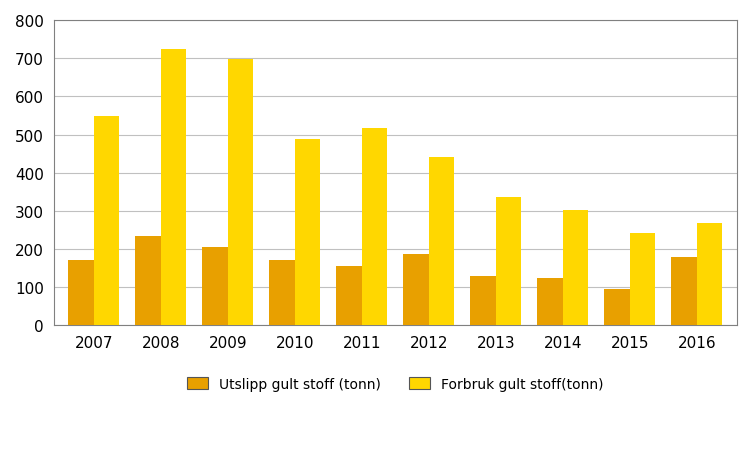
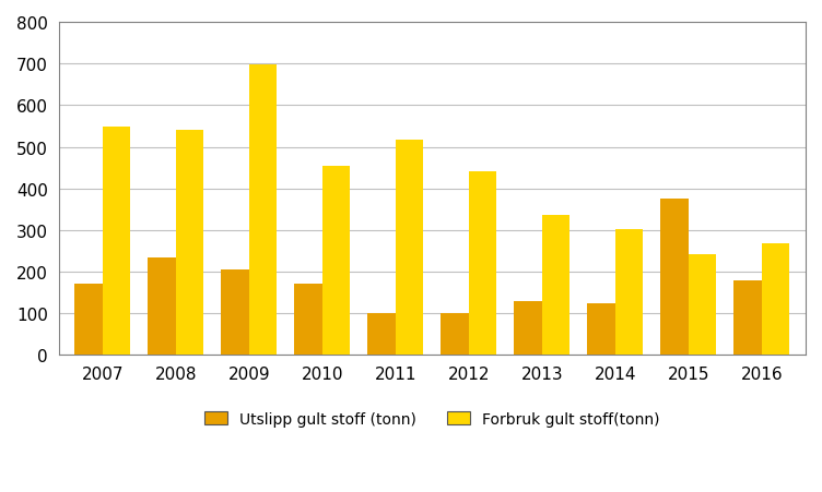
Forbruk gult stoff(tonn)/2008: 725 -> 540
Forbruk gult stoff(tonn)/2010: 488 -> 455
Utslipp gult stoff (tonn)/2011: 155 -> 100
Utslipp gult stoff (tonn)/2012: 188 -> 100
Utslipp gult stoff (tonn)/2015: 95 -> 375
